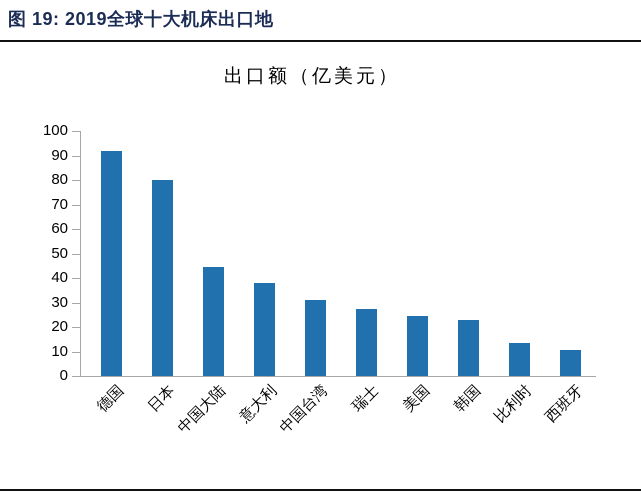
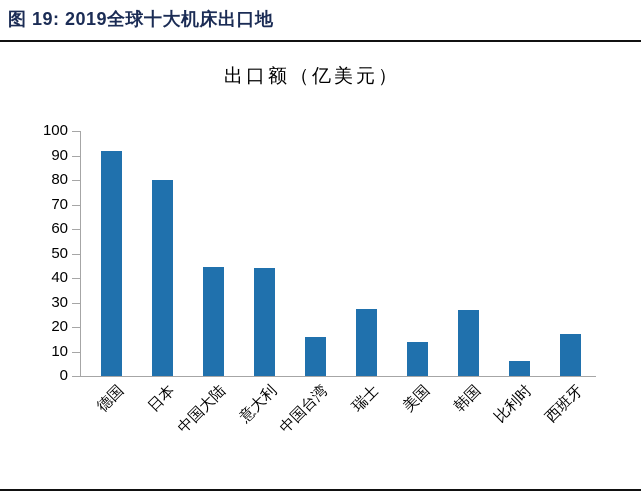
意大利: 38 -> 44
中国台湾: 31 -> 16
美国: 24 -> 14
韩国: 23 -> 27
比利时: 13 -> 6
西班牙: 10 -> 17
